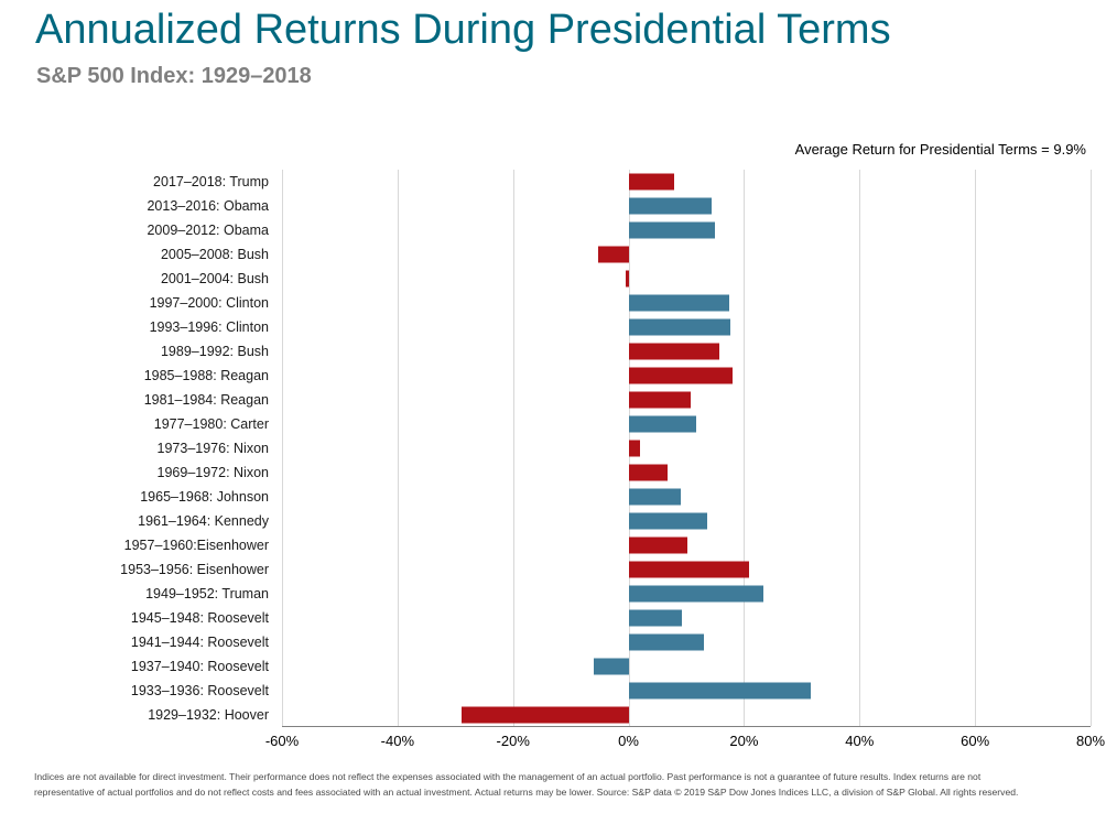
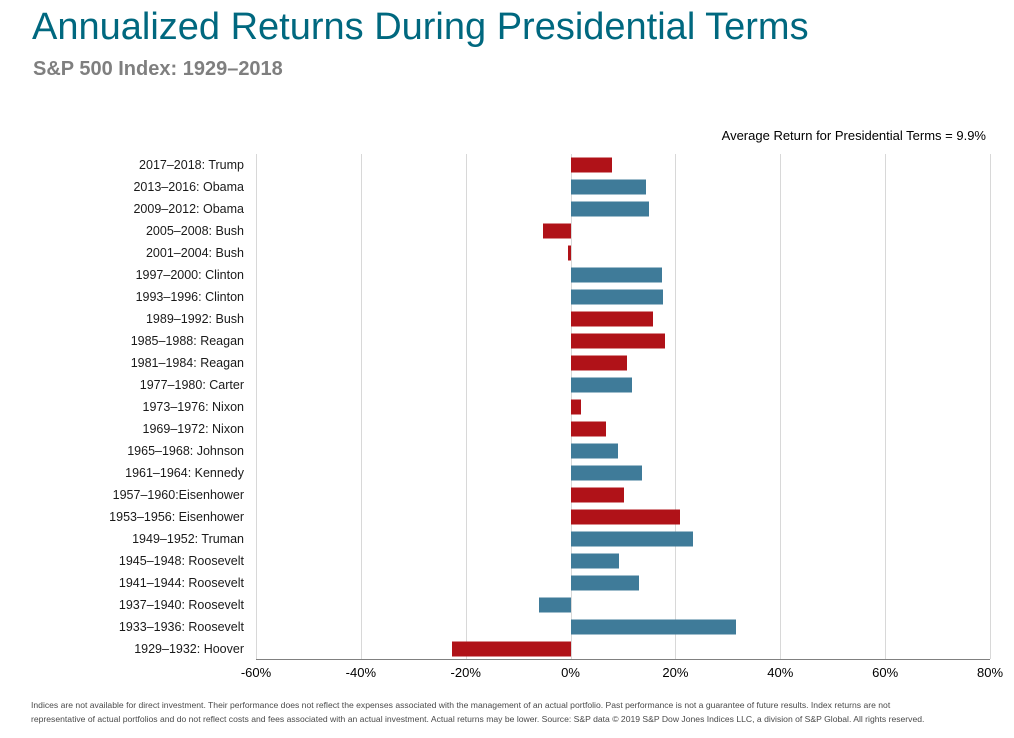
1929–1932: Hoover: -29% -> -23%
